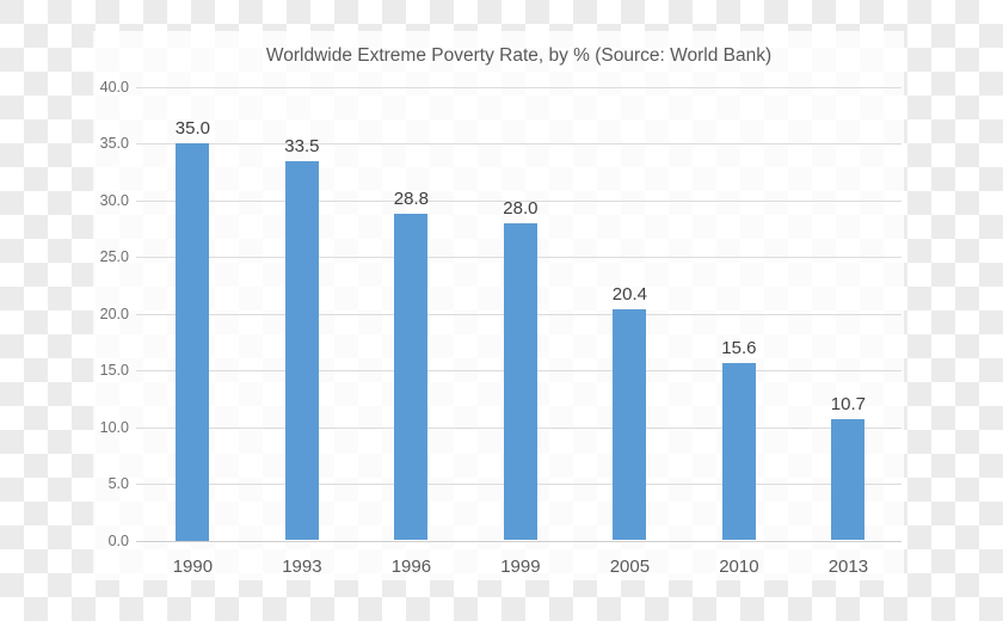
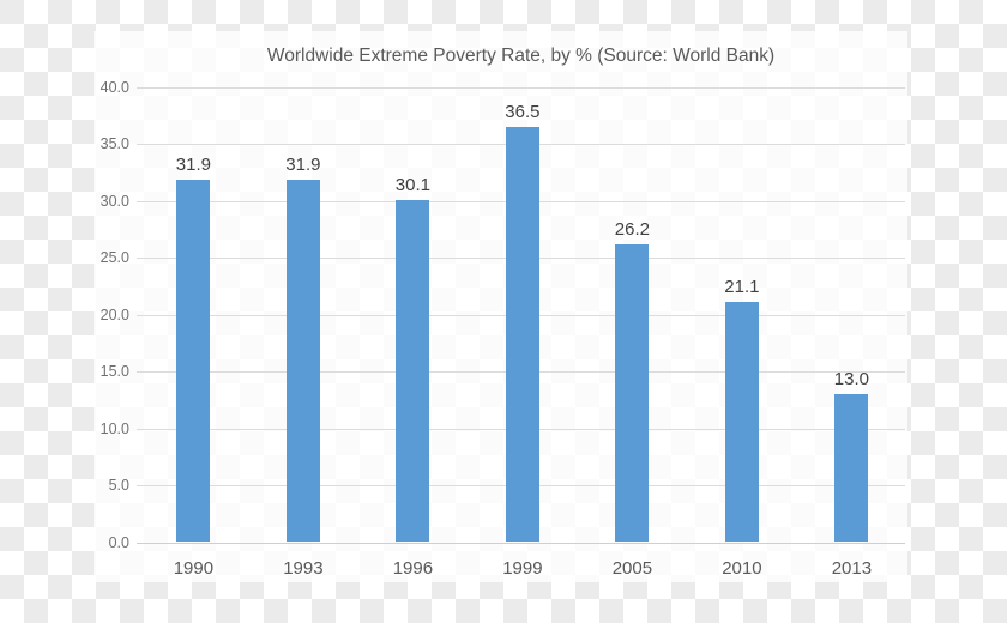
1990: 35.0 -> 31.9
1993: 33.5 -> 31.9
1996: 28.8 -> 30.1
1999: 28.0 -> 36.5
2005: 20.4 -> 26.2
2010: 15.6 -> 21.1
2013: 10.7 -> 13.0
